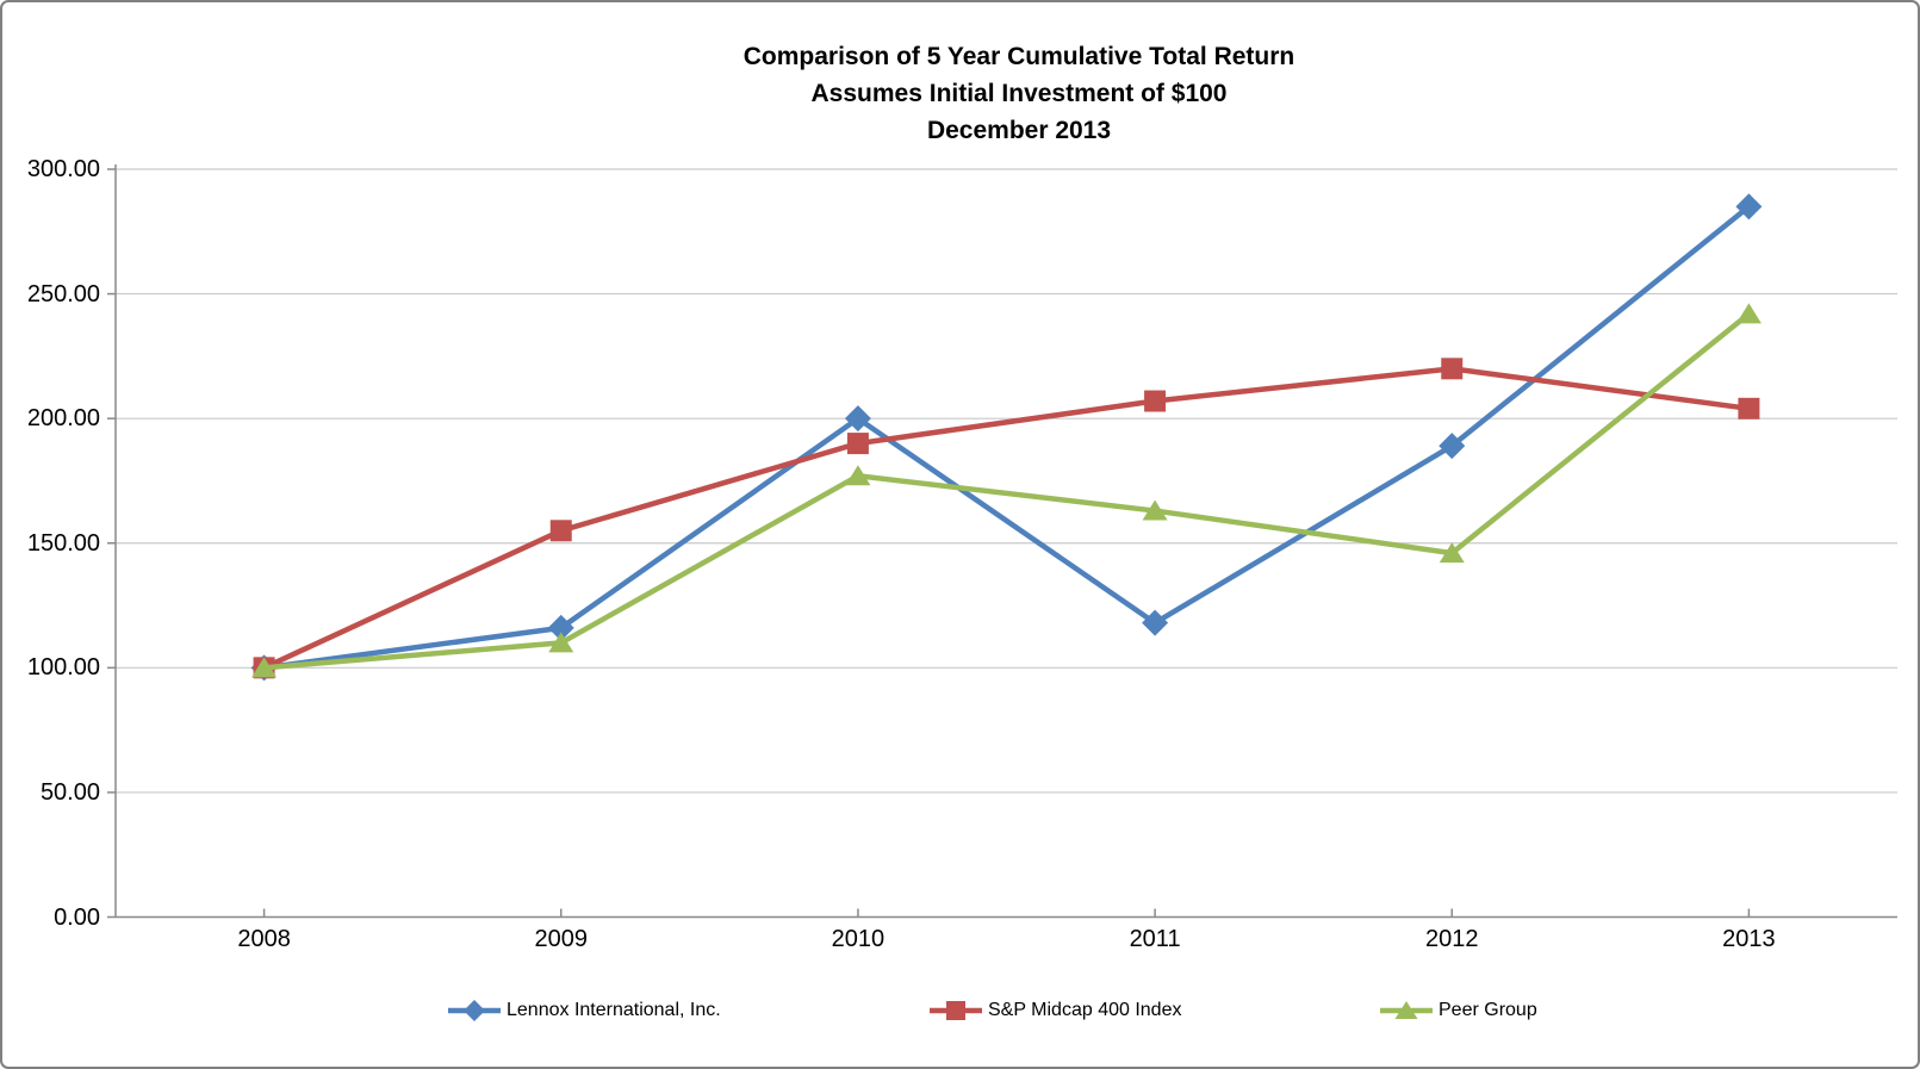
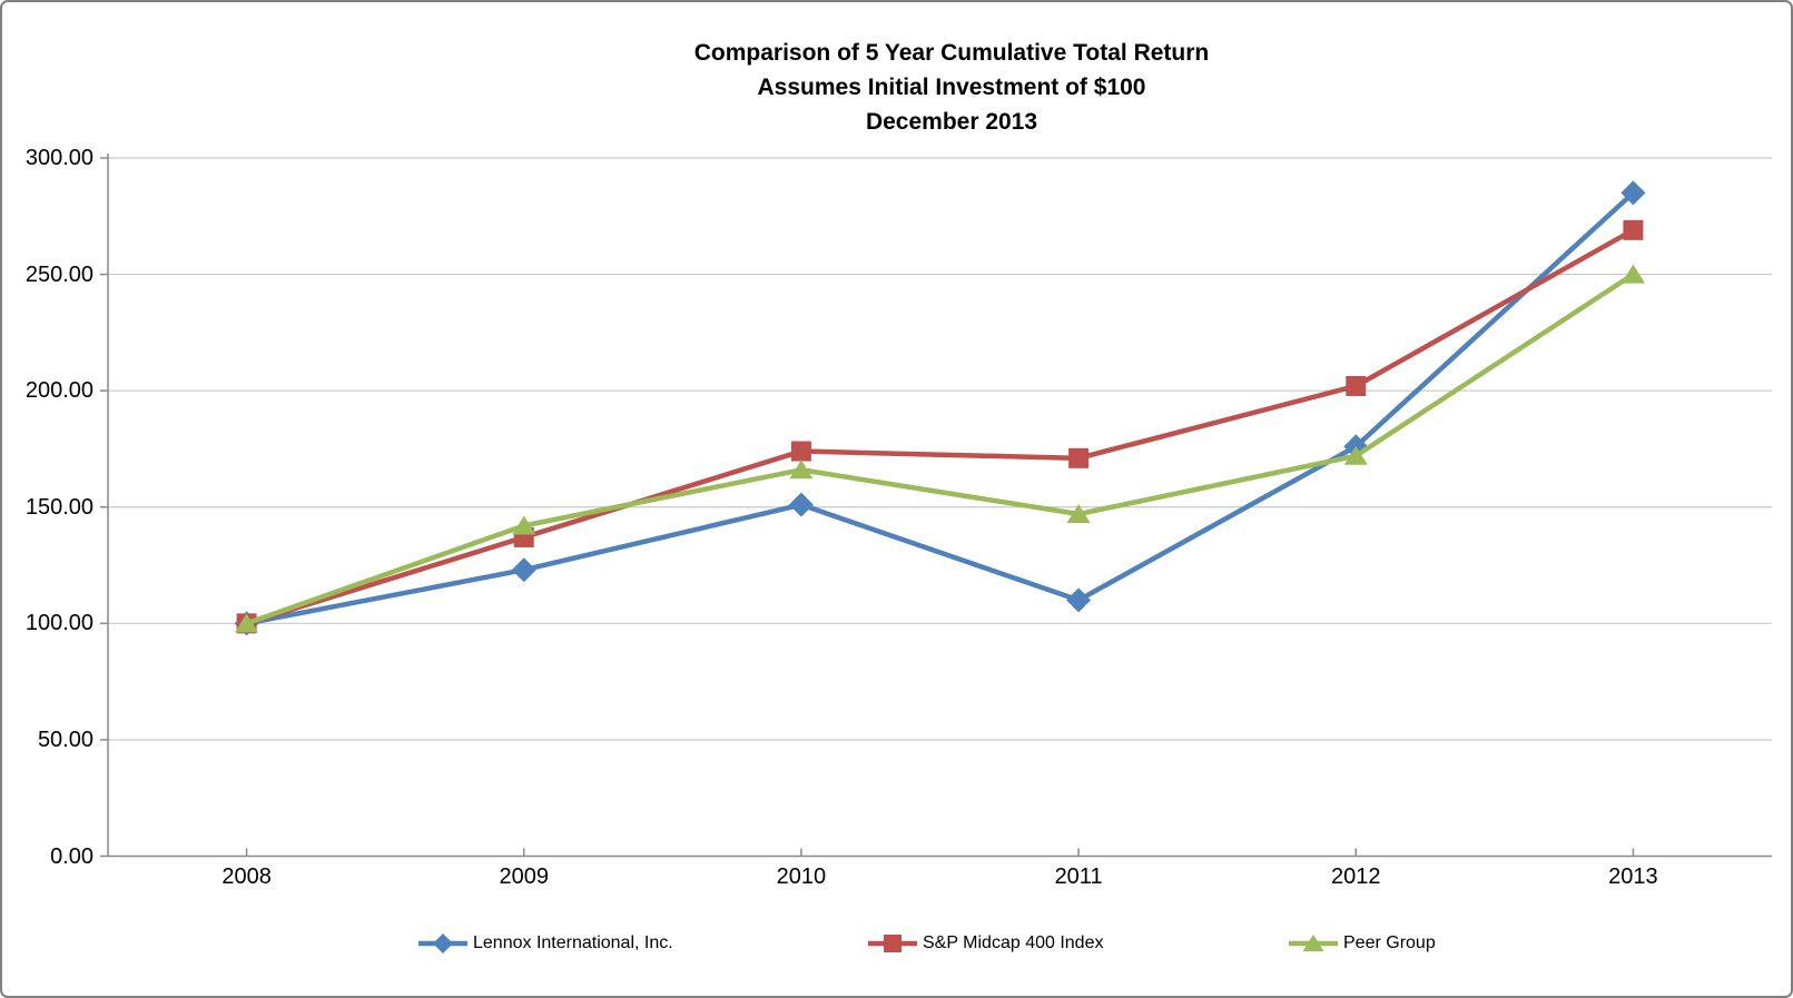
Lennox International, Inc./2009: 116 -> 123
S&P Midcap 400 Index/2009: 155 -> 137
Peer Group/2009: 110 -> 142
Lennox International, Inc./2010: 200 -> 151
S&P Midcap 400 Index/2010: 190 -> 174
Peer Group/2010: 177 -> 166
Lennox International, Inc./2011: 118 -> 110
S&P Midcap 400 Index/2011: 207 -> 171
Peer Group/2011: 163 -> 147
Lennox International, Inc./2012: 189 -> 176
S&P Midcap 400 Index/2012: 220 -> 202
Peer Group/2012: 146 -> 172
S&P Midcap 400 Index/2013: 204 -> 269
Peer Group/2013: 242 -> 250
